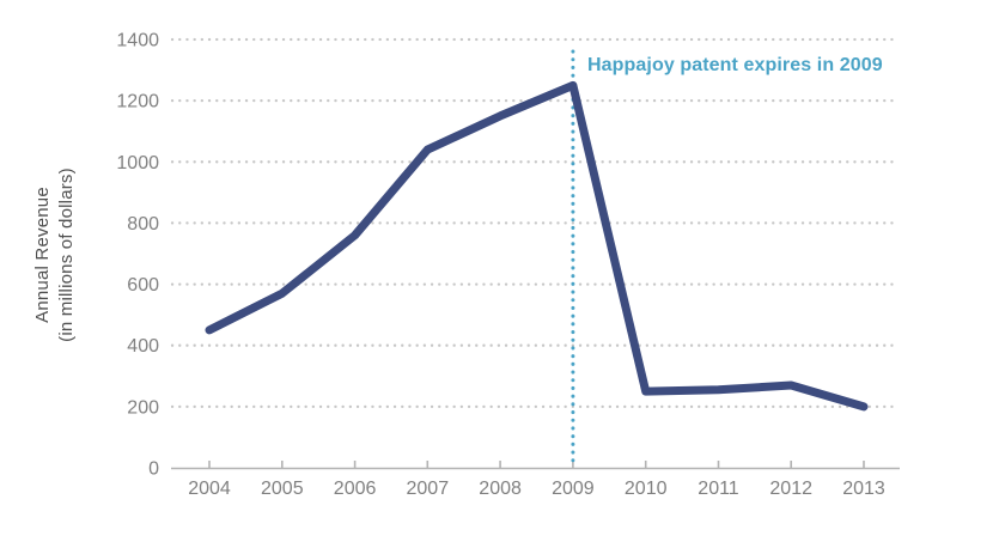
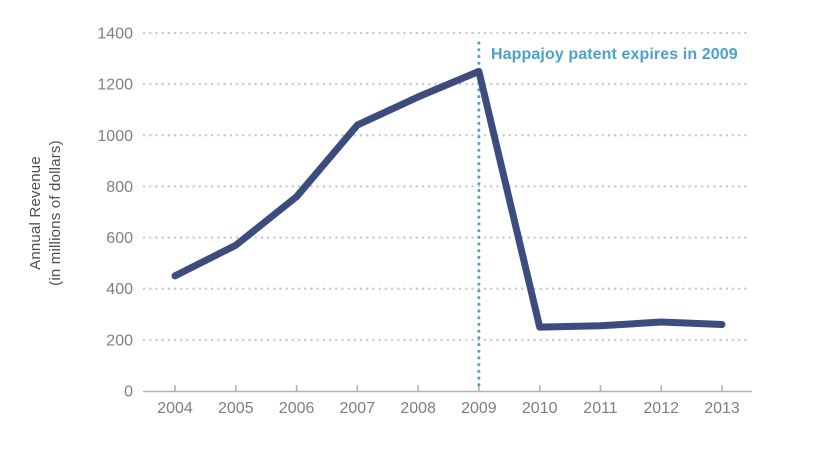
2013: 200 -> 260
